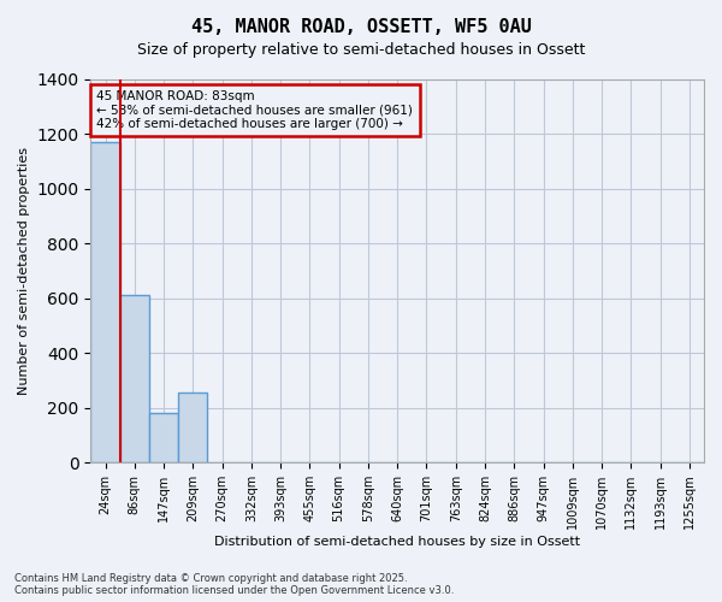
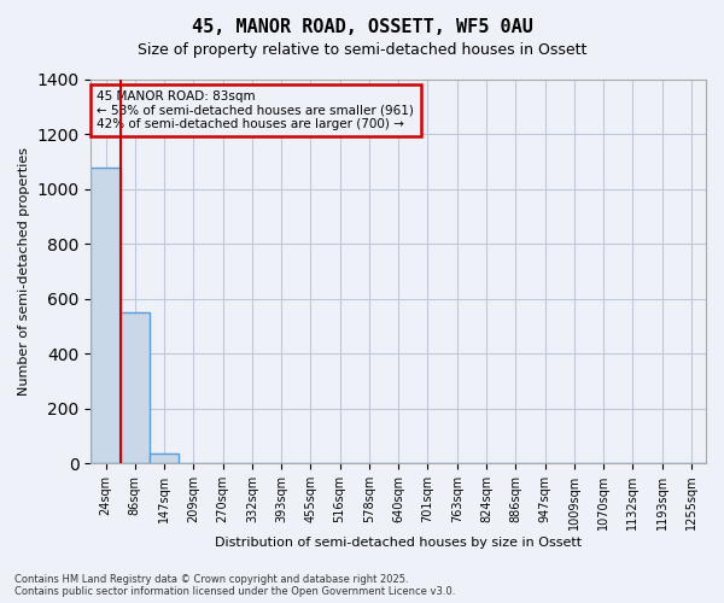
24sqm: 1170 -> 1075
86sqm: 610 -> 550
147sqm: 180 -> 35
209sqm: 255 -> 2
